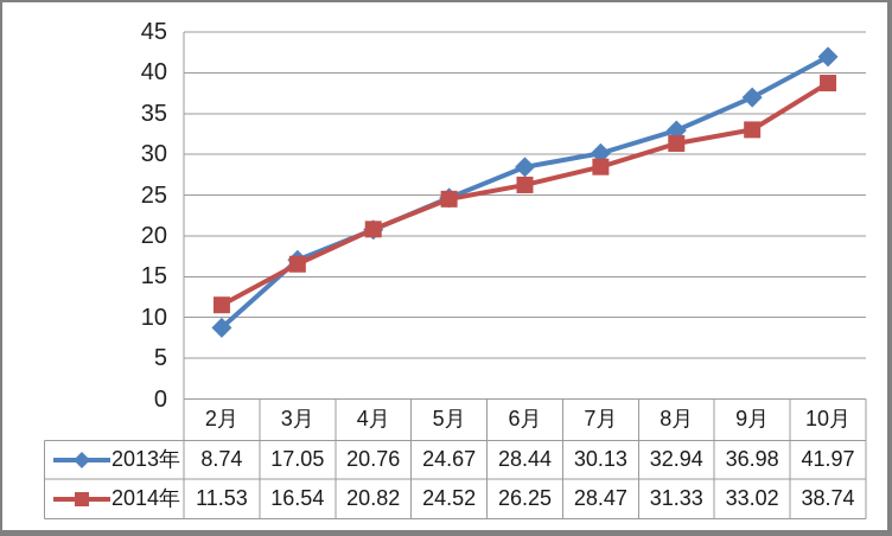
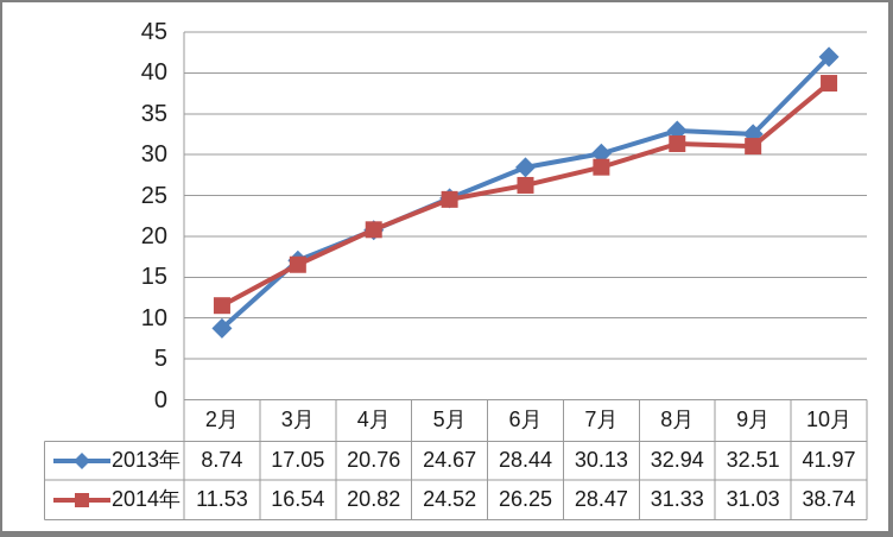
2013年/9月: 36.98 -> 32.51
2014年/9月: 33.02 -> 31.03
